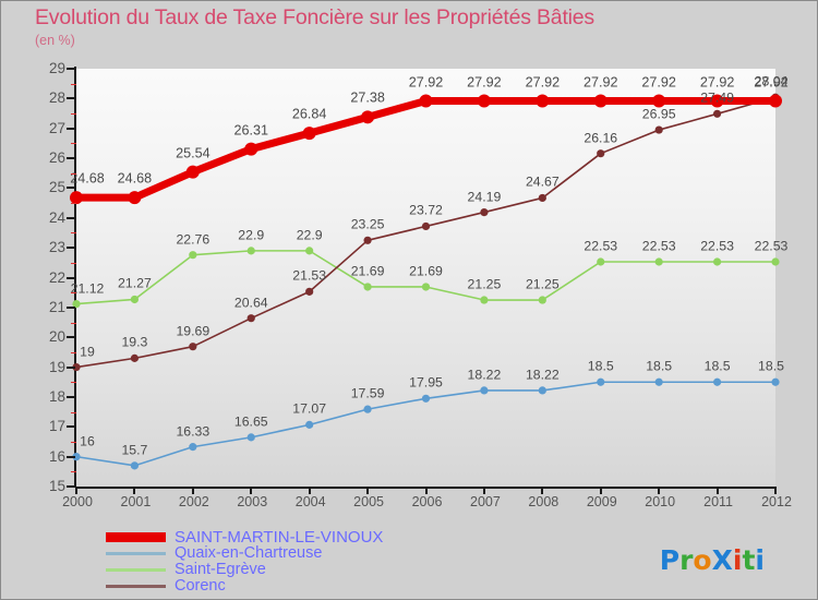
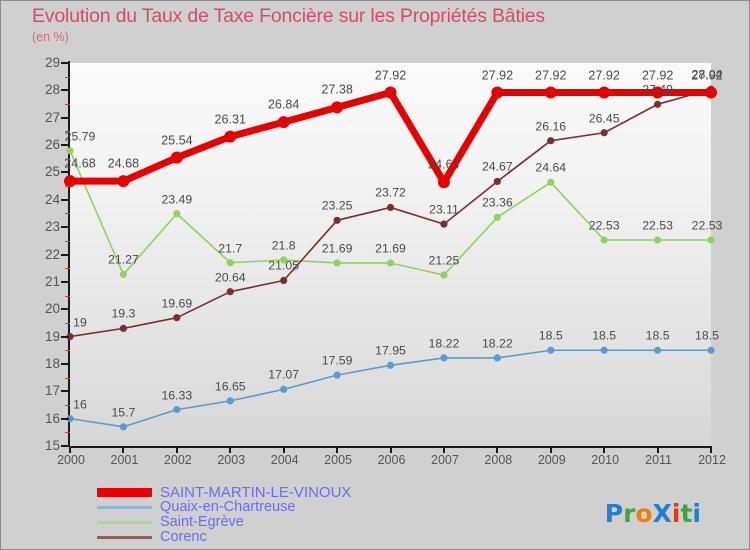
Saint-Egrève/2000: 21.12 -> 25.79
Saint-Egrève/2002: 22.76 -> 23.49
Saint-Egrève/2003: 22.9 -> 21.7
Saint-Egrève/2004: 22.9 -> 21.8
Corenc/2004: 21.53 -> 21.05
SAINT-MARTIN-LE-VINOUX/2007: 27.92 -> 24.64
Corenc/2007: 24.19 -> 23.11
Saint-Egrève/2008: 21.25 -> 23.36
Saint-Egrève/2009: 22.53 -> 24.64
Corenc/2010: 26.95 -> 26.45
